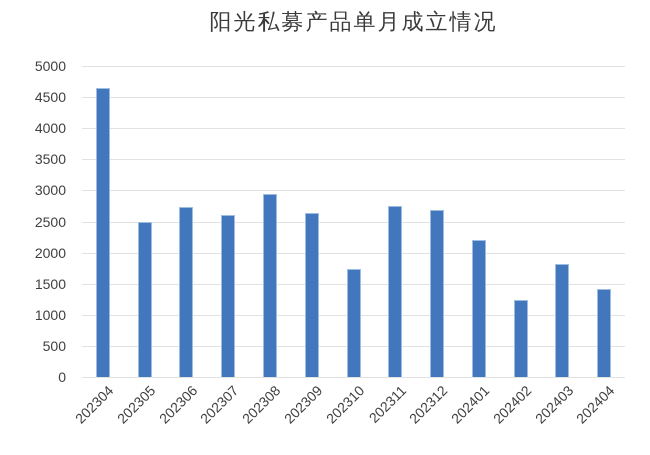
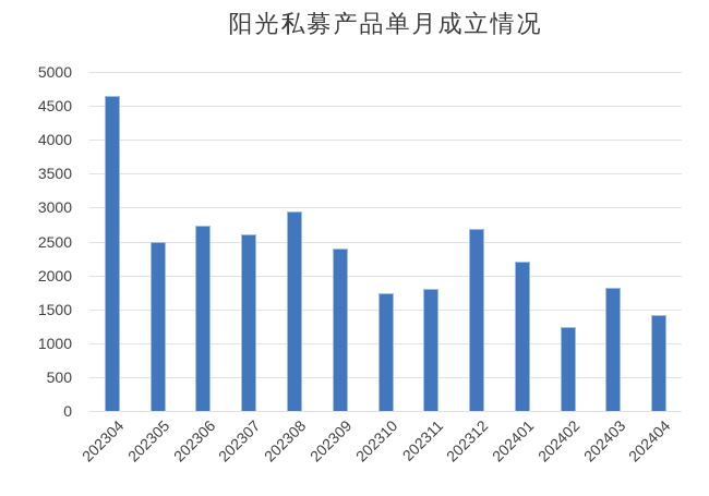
202309: 2600 -> 2400
202311: 2800 -> 1800
